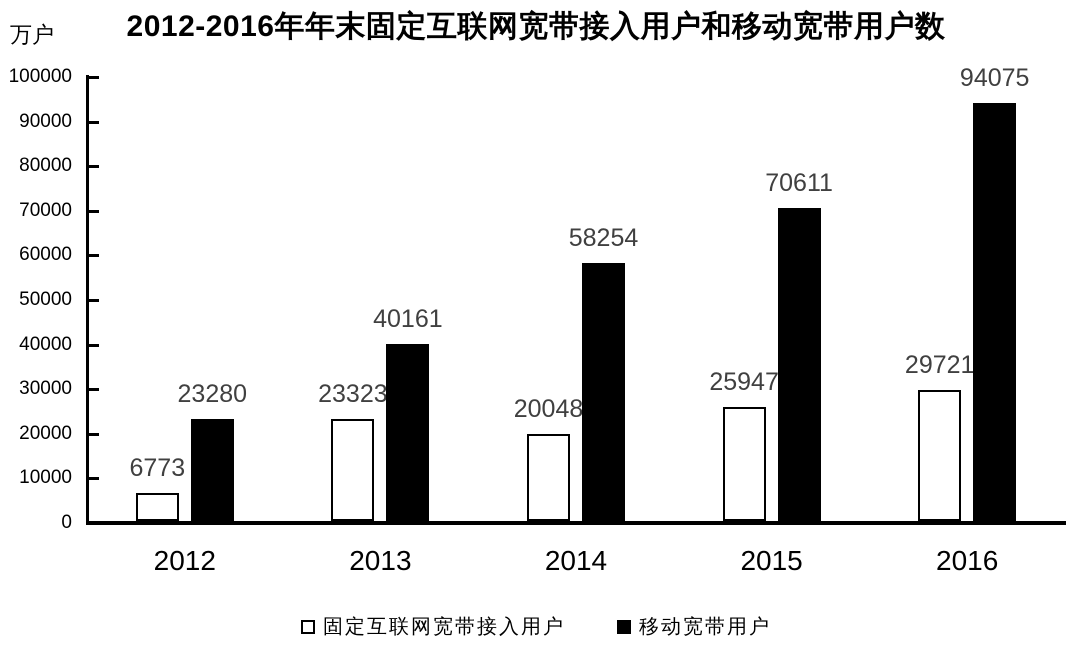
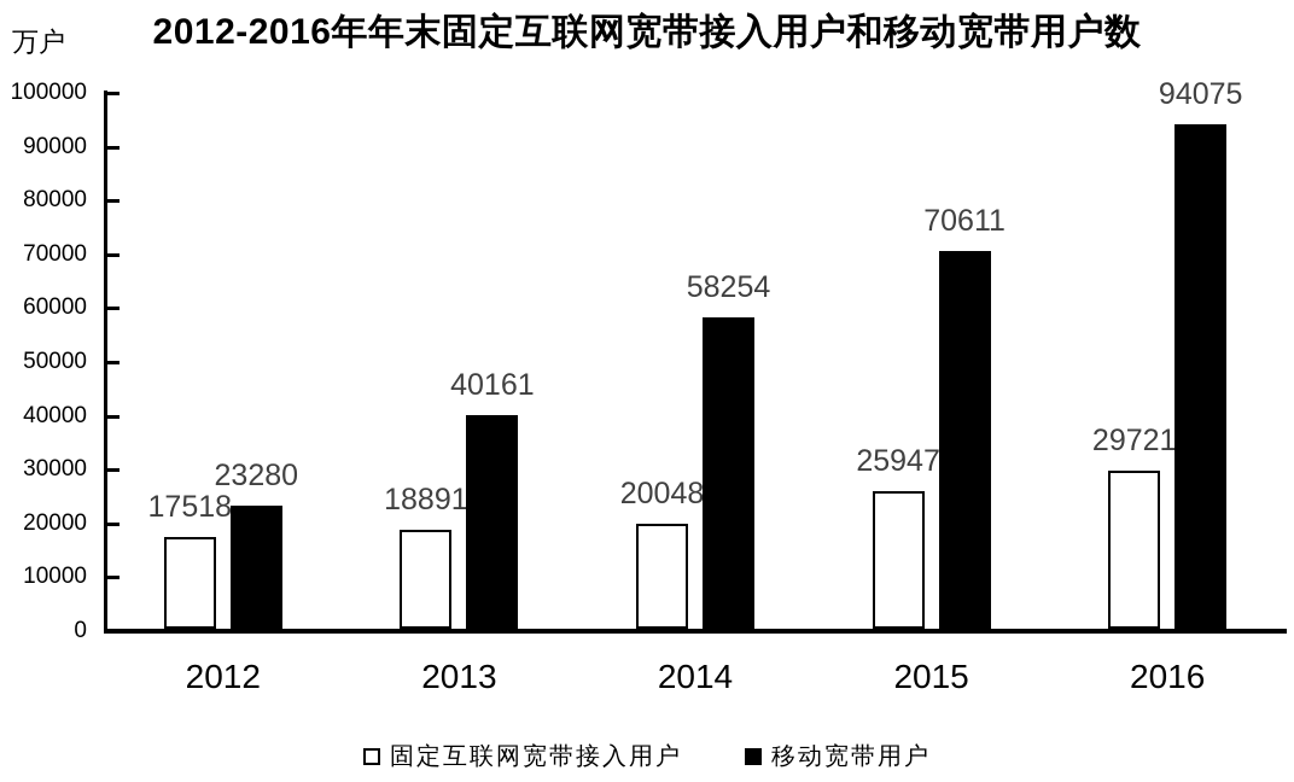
固定互联网宽带接入用户/2012: 6773 -> 17518
固定互联网宽带接入用户/2013: 23323 -> 18891
